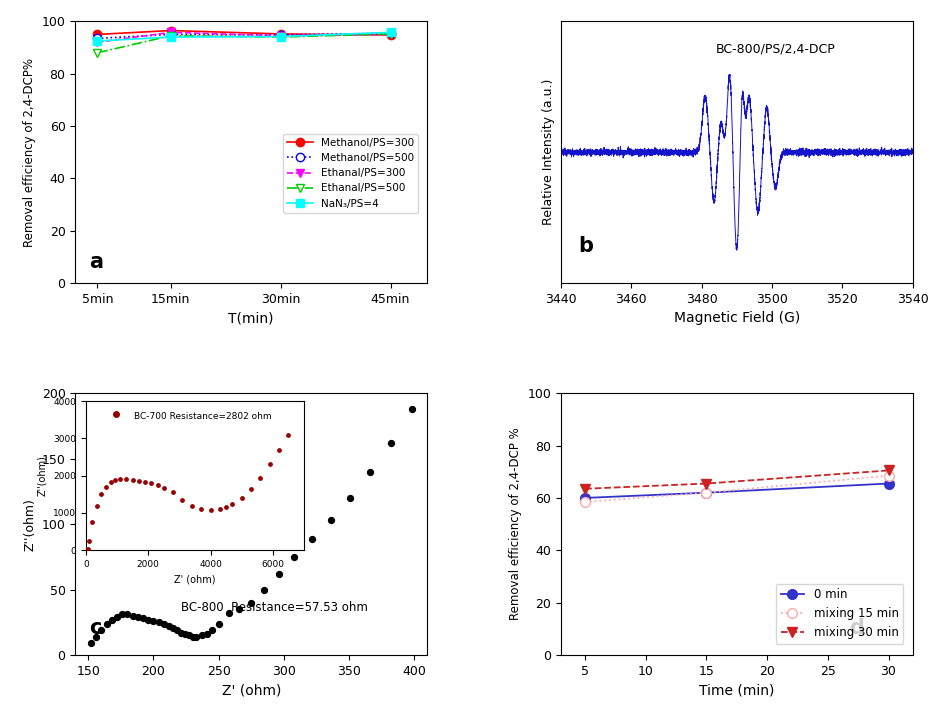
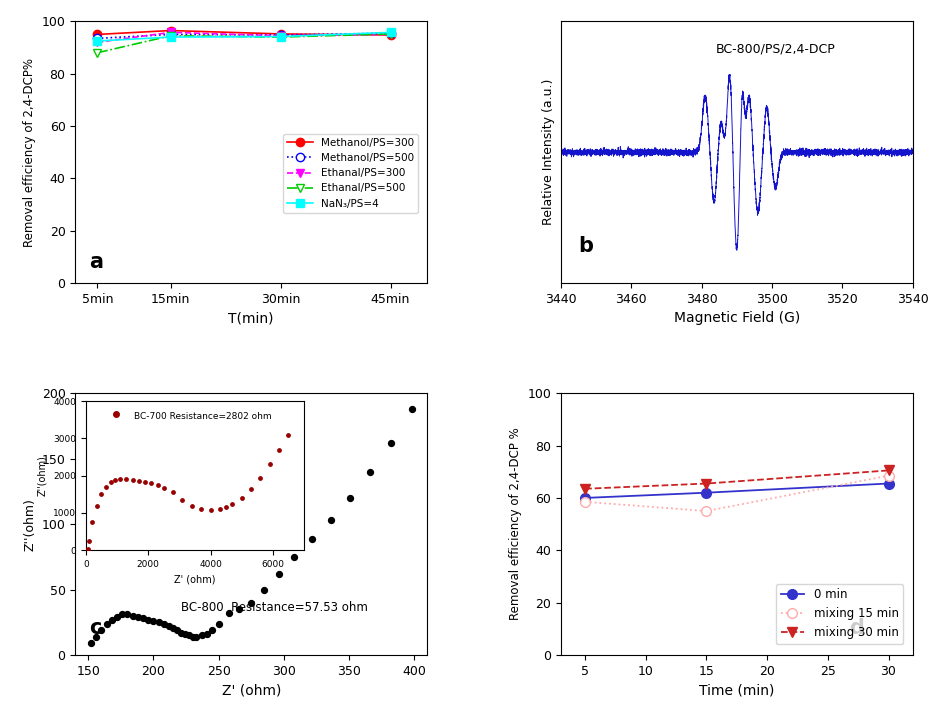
mixing 15 min/15: 62.0 -> 55.0
